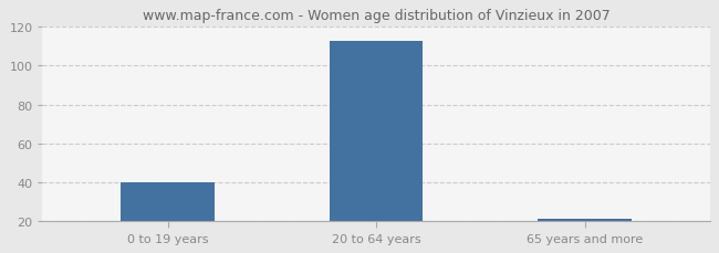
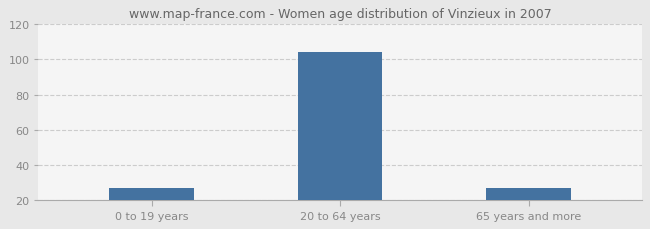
0 to 19 years: 40 -> 27
20 to 64 years: 113 -> 104
65 years and more: 21 -> 27
